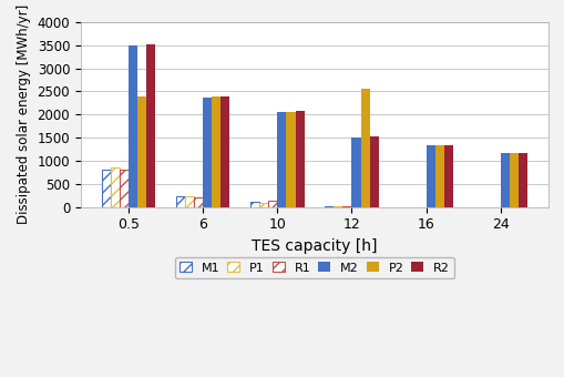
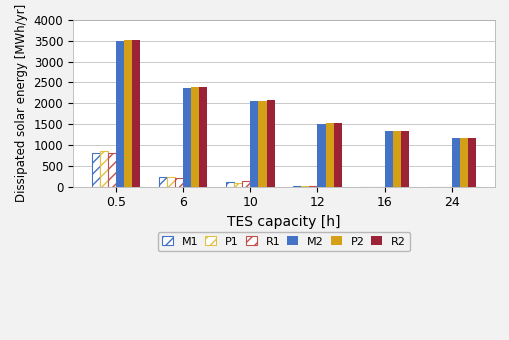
P2/0.5: 2400 -> 3510
P2/12: 2550 -> 1520
